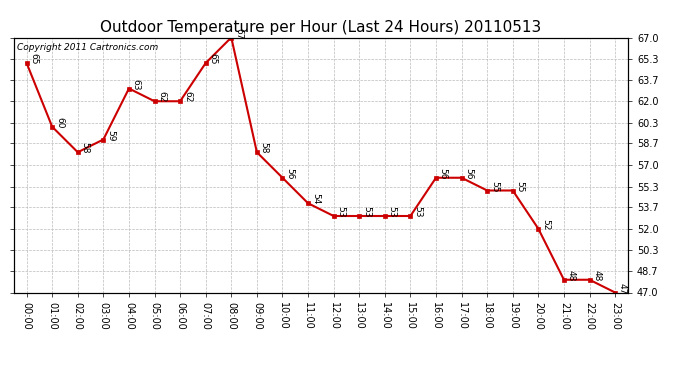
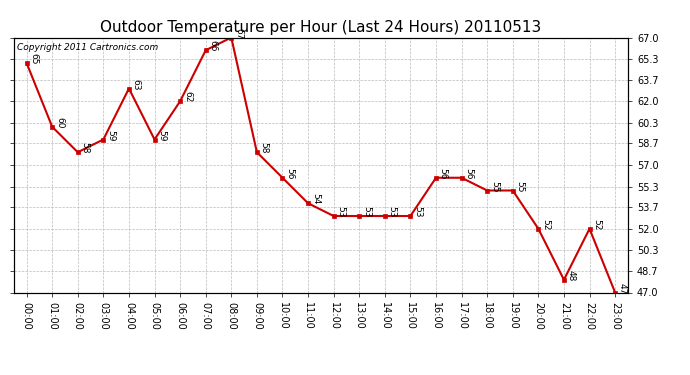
05:00: 62 -> 59
07:00: 65 -> 66
22:00: 48 -> 52
